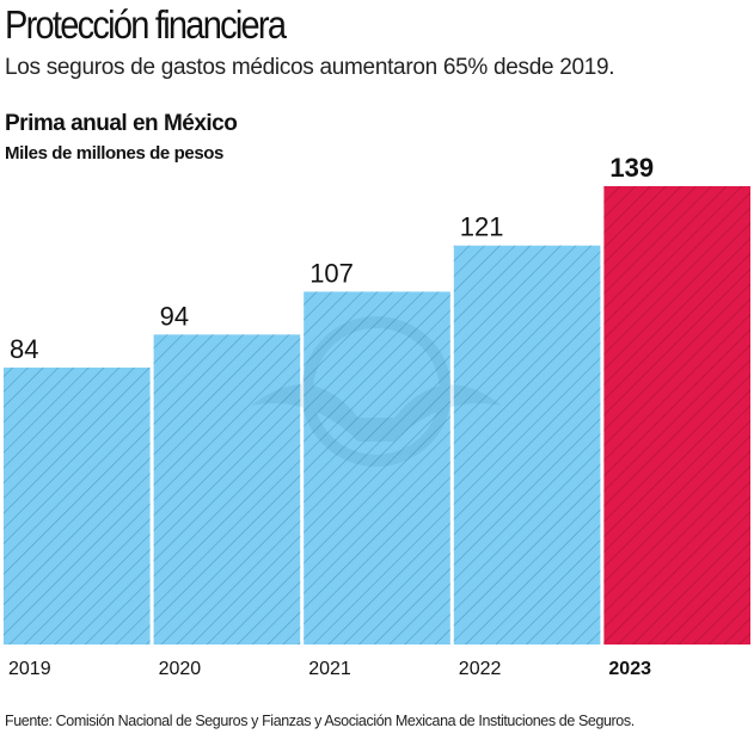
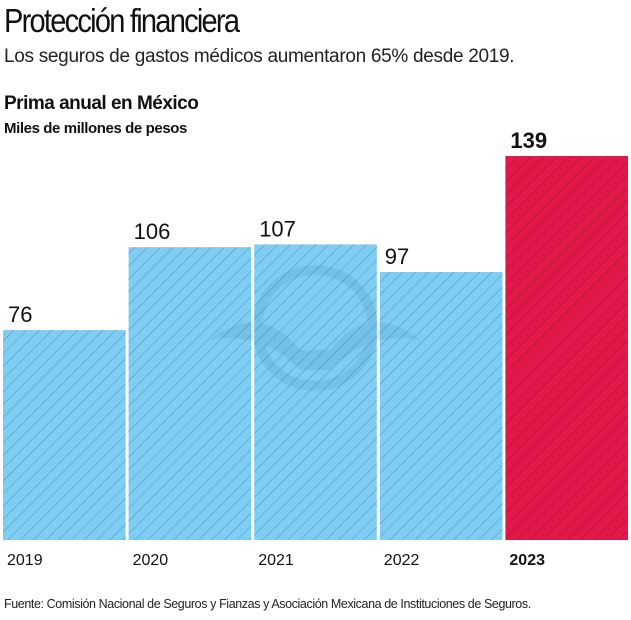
2019: 84 -> 76
2020: 94 -> 106
2022: 121 -> 97
